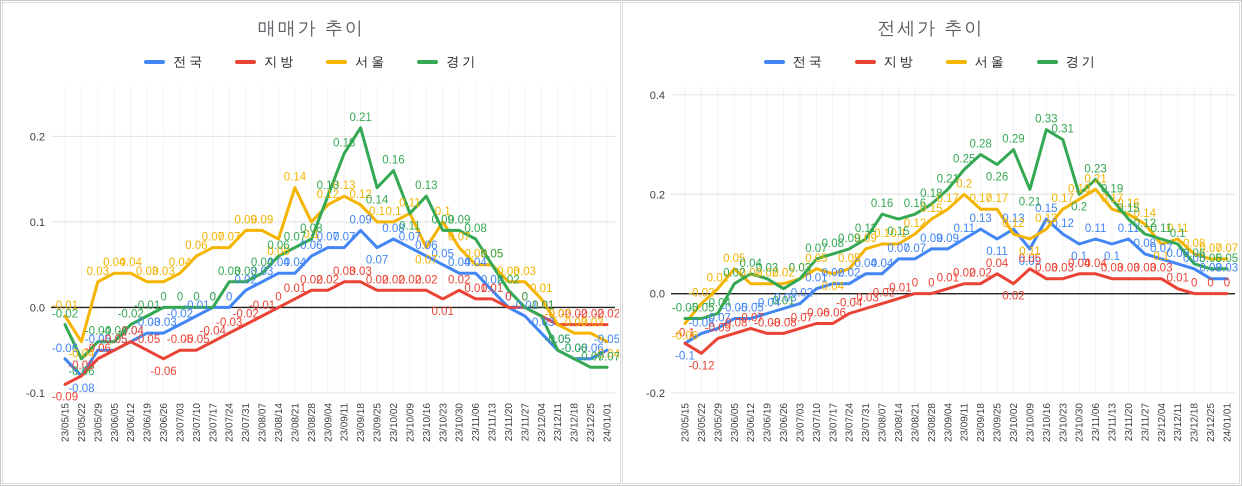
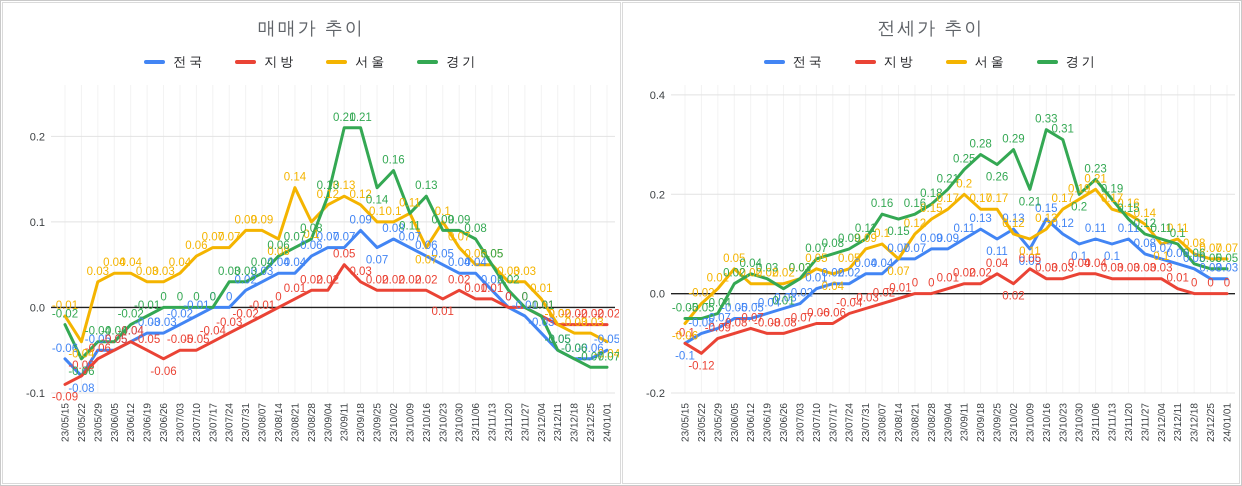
매매가 추이/지방/23/09/11: 0.03 -> 0.05
매매가 추이/경기/23/09/11: 0.18 -> 0.21
전세가 추이/서울/23/08/14: 0.1 -> 0.07
